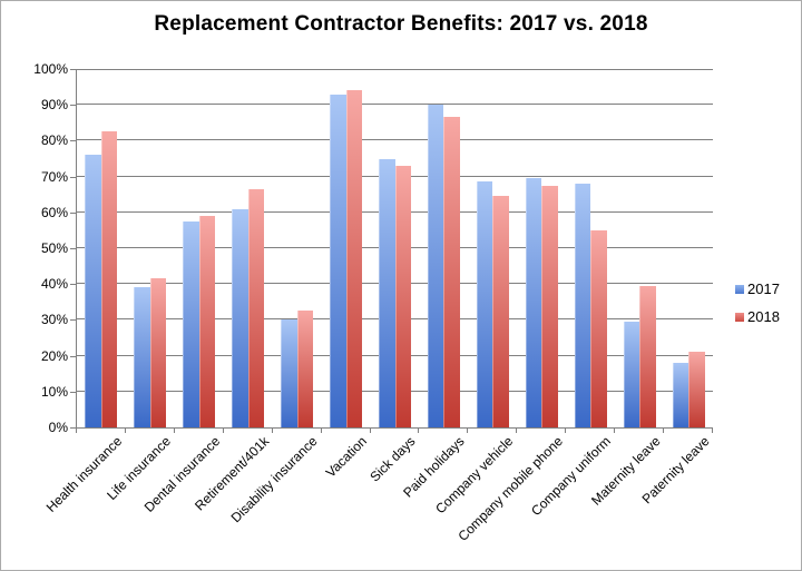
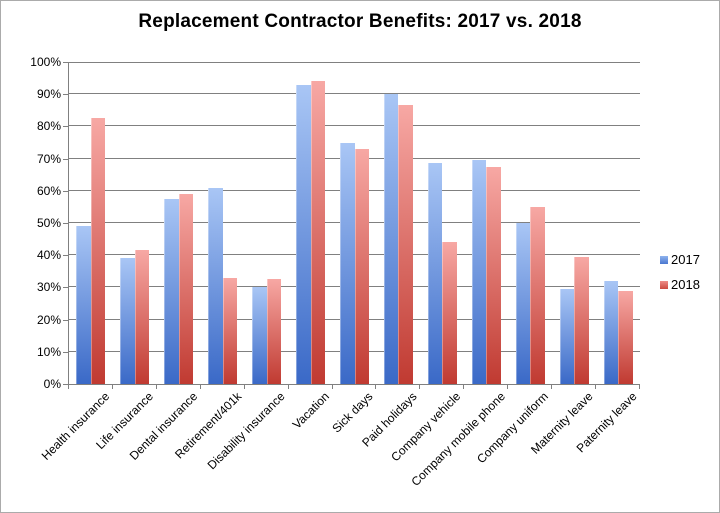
2017/Health insurance: 76% -> 49%
2018/Retirement/401k: 66% -> 33%
2018/Company vehicle: 64% -> 44%
2017/Company uniform: 68% -> 50%
2017/Paternity leave: 18% -> 32%
2018/Paternity leave: 21% -> 29%
